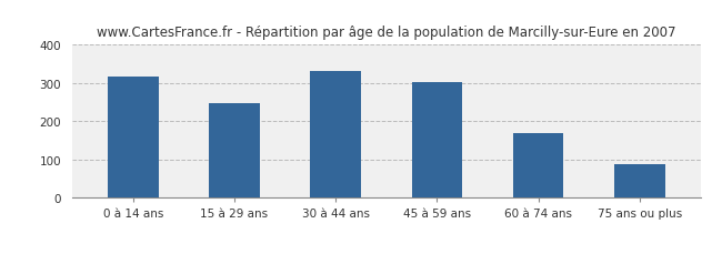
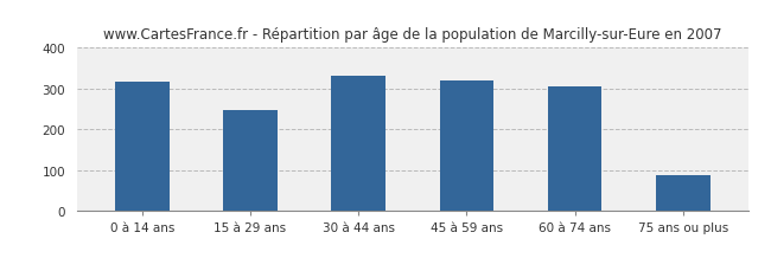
45 à 59 ans: 303 -> 320
60 à 74 ans: 168 -> 305
